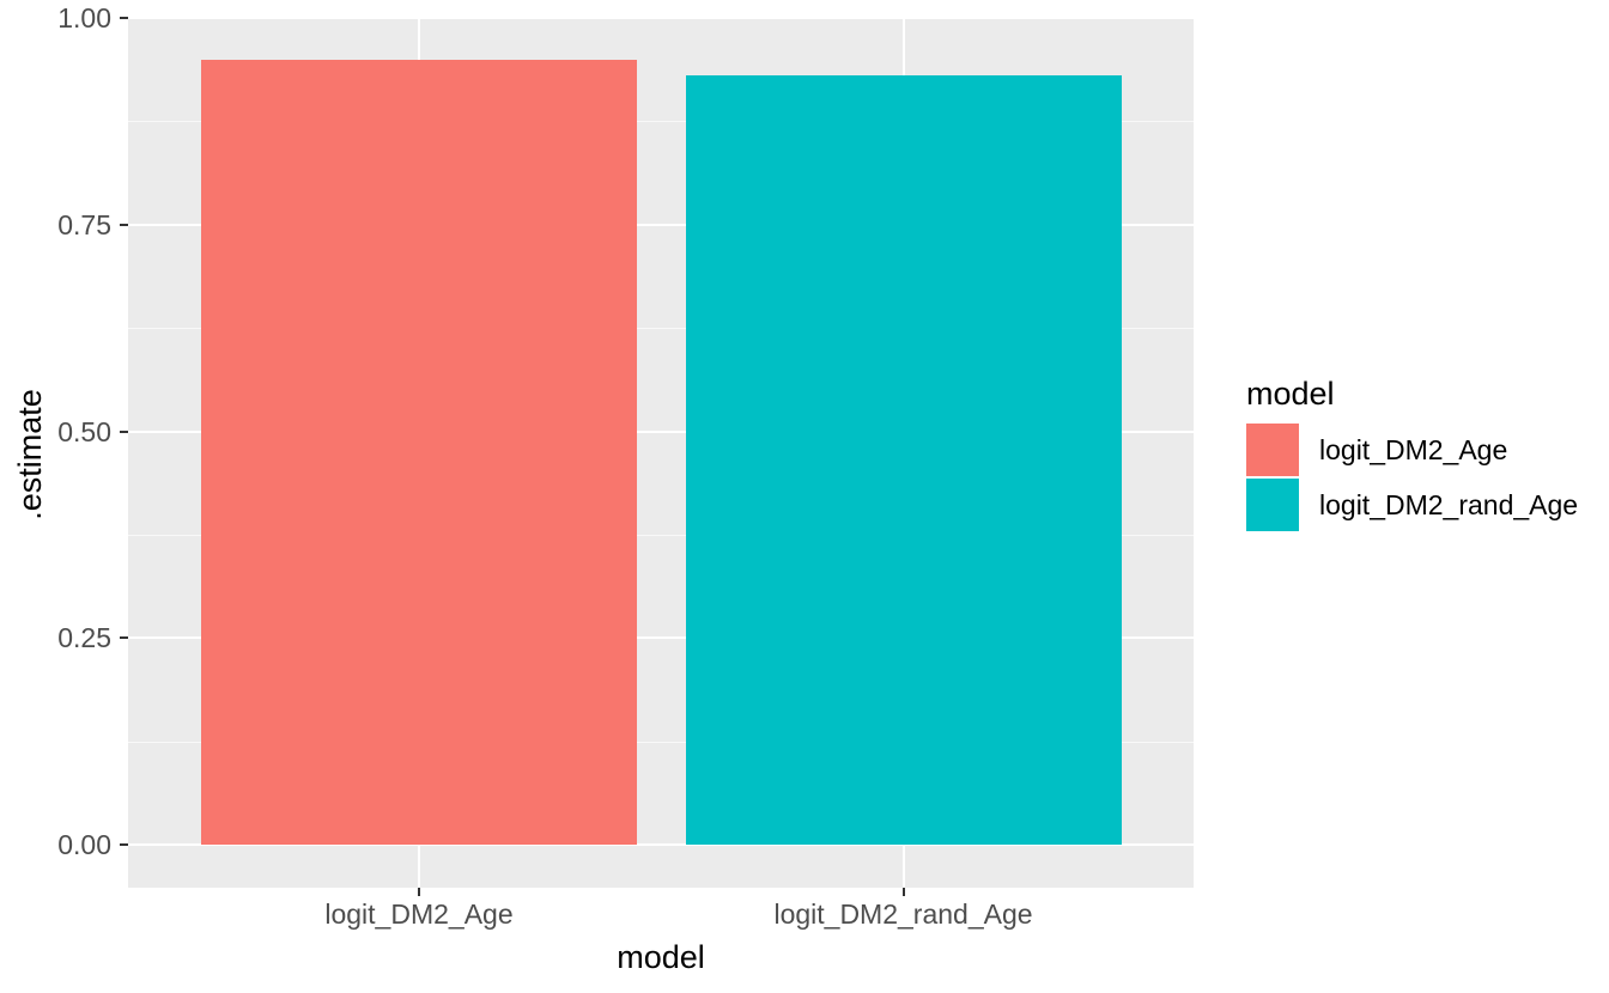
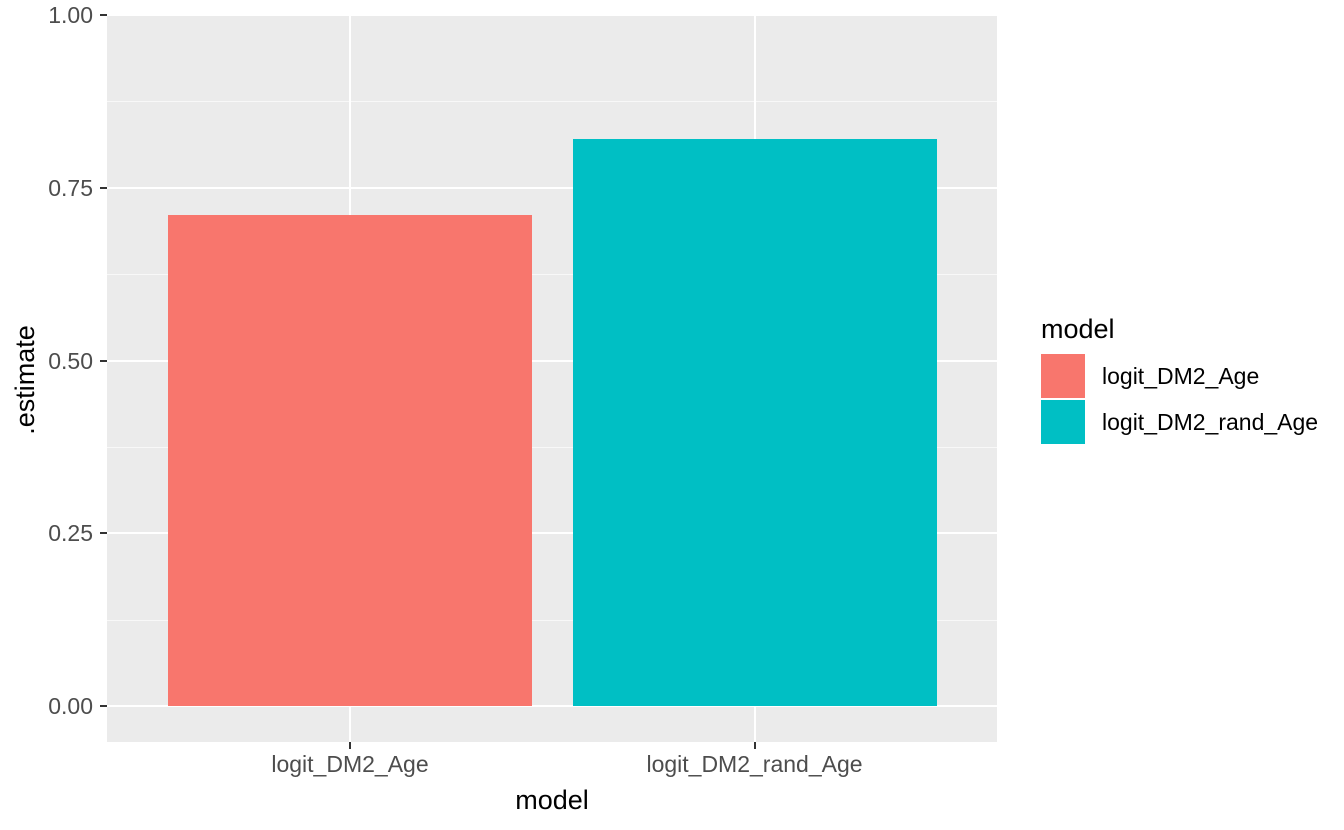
logit_DM2_Age: 0.95 -> 0.71
logit_DM2_rand_Age: 0.93 -> 0.82
